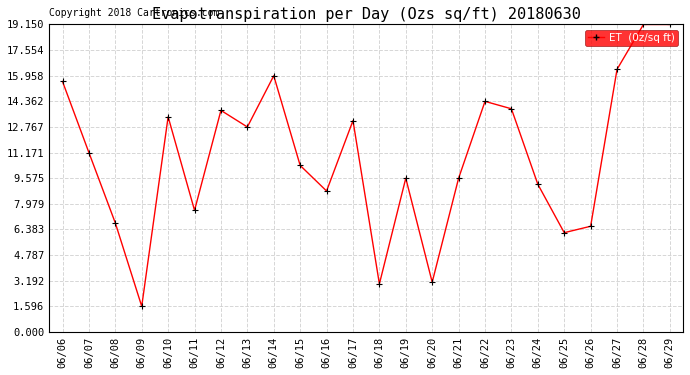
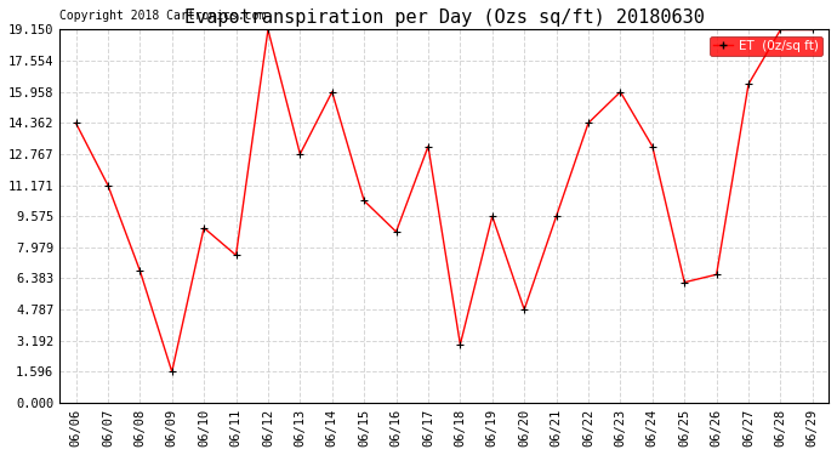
06/06: 15.6 -> 14.4
06/10: 13.4 -> 9.0
06/12: 13.8 -> 19.1
06/20: 3.1 -> 4.8
06/23: 13.9 -> 16.0
06/24: 9.2 -> 13.2
